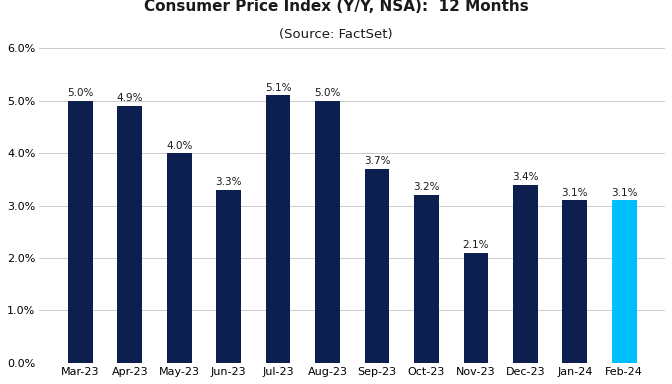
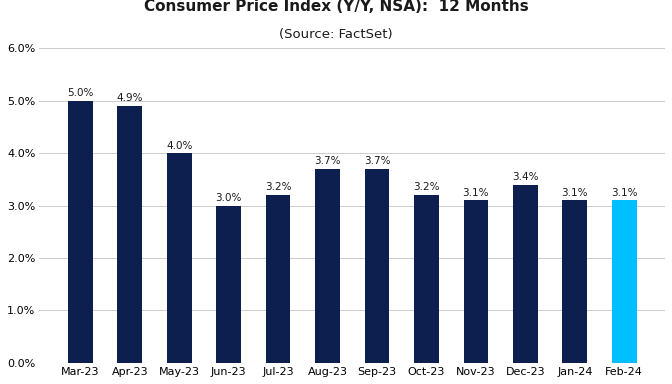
Jun-23: 3.3% -> 3.0%
Jul-23: 5.1% -> 3.2%
Aug-23: 5.0% -> 3.7%
Nov-23: 2.1% -> 3.1%
